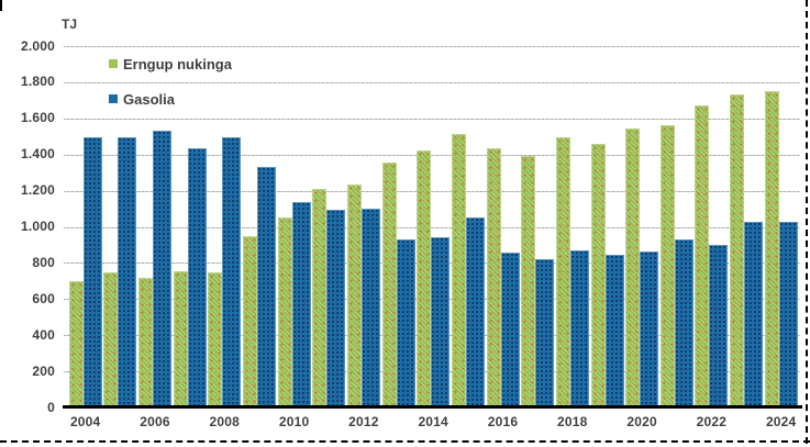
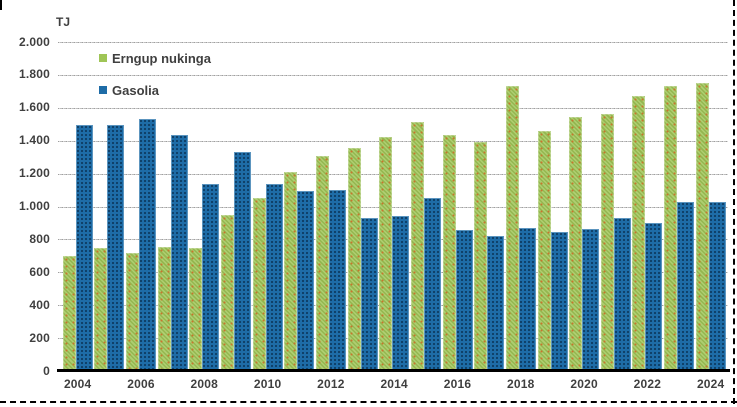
Gasolia/2008: 1500 -> 1140
Erngup nukinga/2012: 1240 -> 1310
Erngup nukinga/2018: 1500 -> 1730
